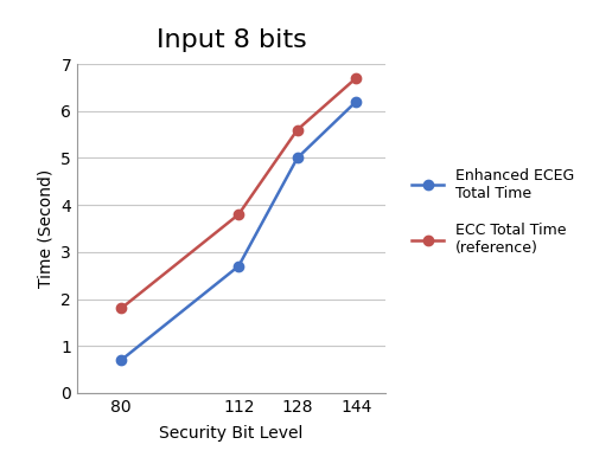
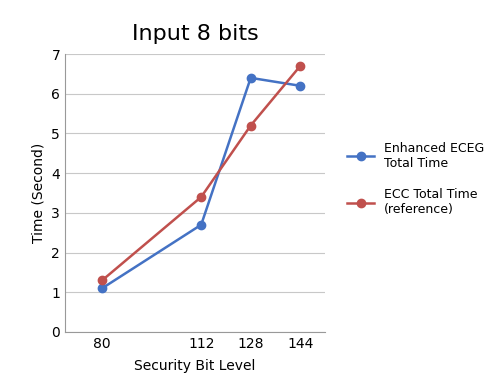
Enhanced ECEG Total Time/80: 0.7 -> 1.1
ECC Total Time (reference)/80: 1.8 -> 1.3
ECC Total Time (reference)/112: 3.8 -> 3.4
Enhanced ECEG Total Time/128: 5.0 -> 6.4
ECC Total Time (reference)/128: 5.6 -> 5.2
